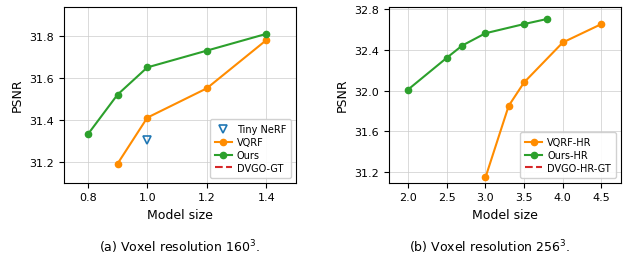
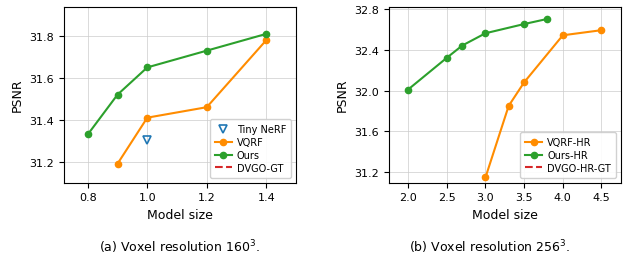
VQRF/1.2: 31.55 -> 31.46
VQRF-HR/4.0: 32.47 -> 32.54
VQRF-HR/4.5: 32.65 -> 32.59
